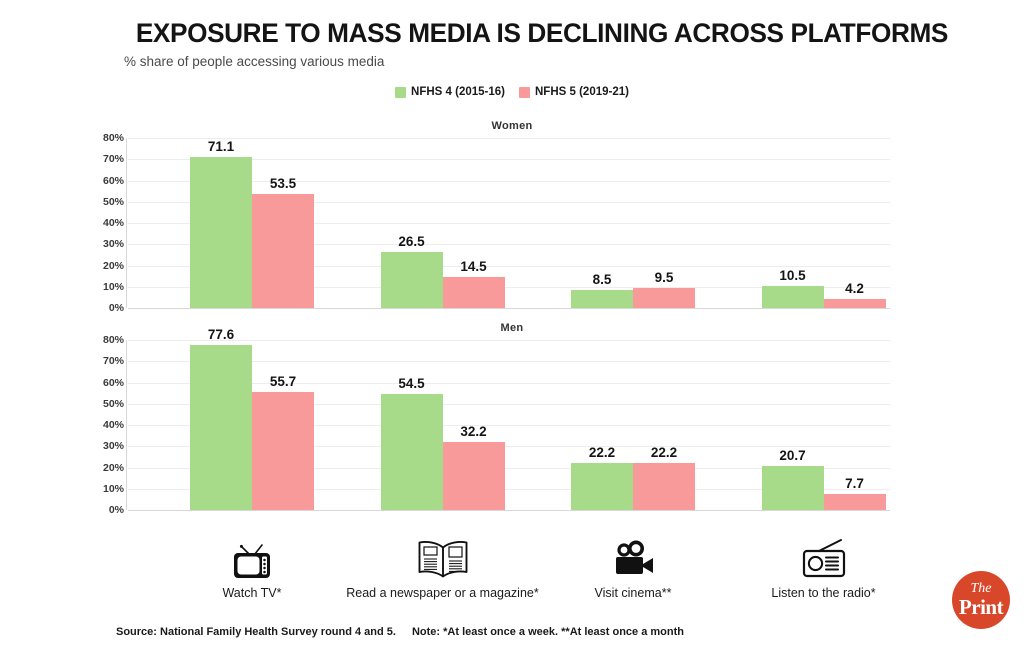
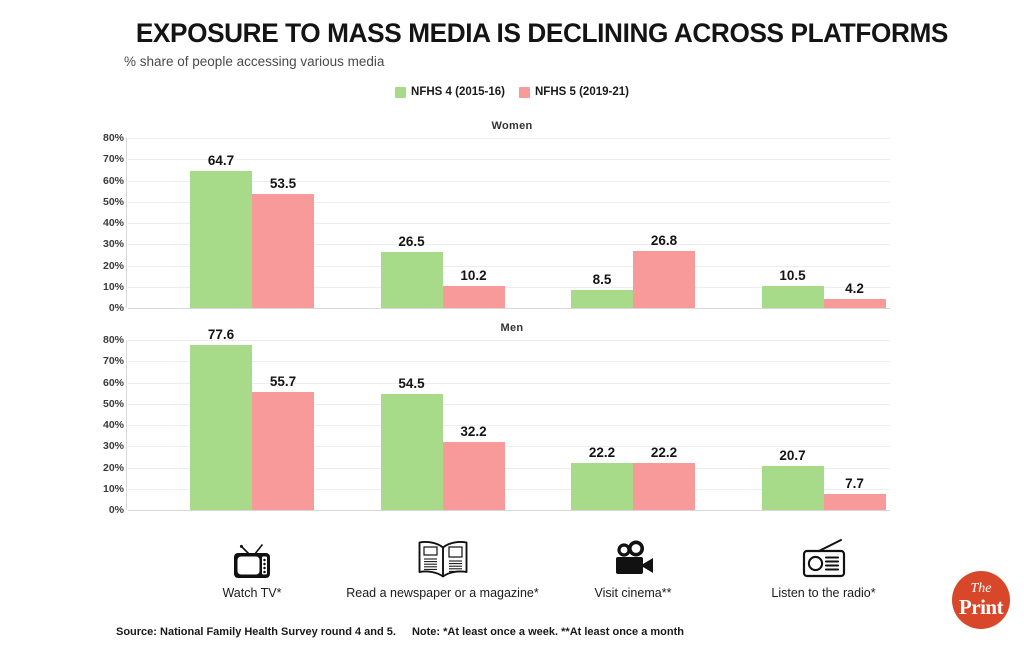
Women/NFHS 4 (2015-16)/Watch TV*: 71.1 -> 64.7
Women/NFHS 5 (2019-21)/Read a newspaper or a magazine*: 14.5 -> 10.2
Women/NFHS 5 (2019-21)/Visit cinema**: 9.5 -> 26.8
